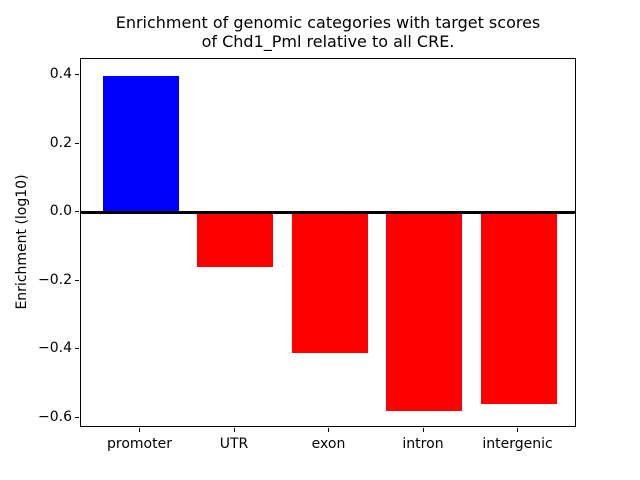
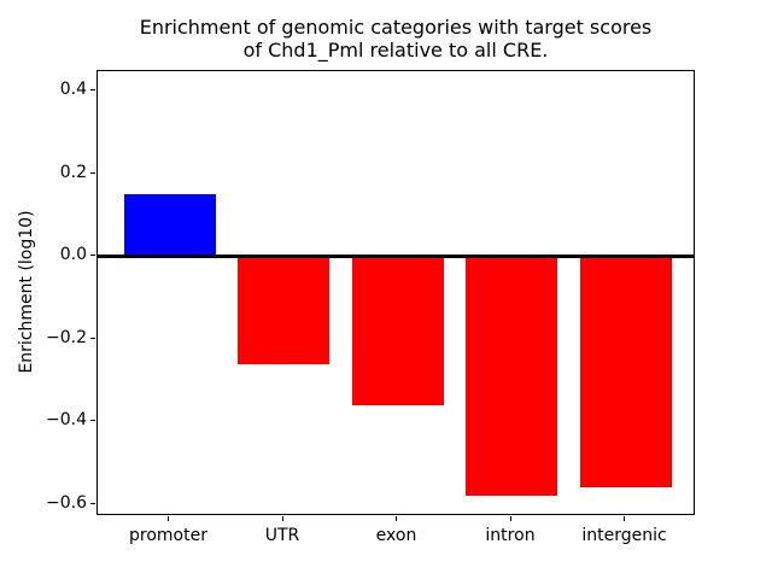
promoter: 0.40 -> 0.15
UTR: -0.16 -> -0.26
exon: -0.41 -> -0.36
